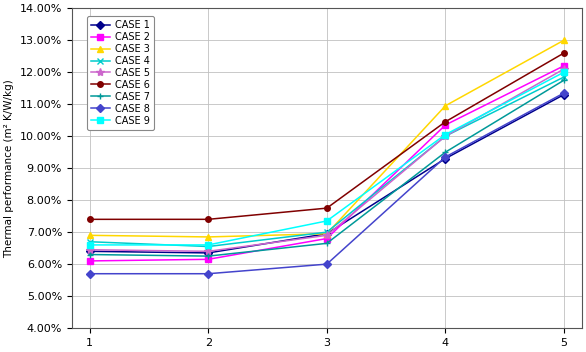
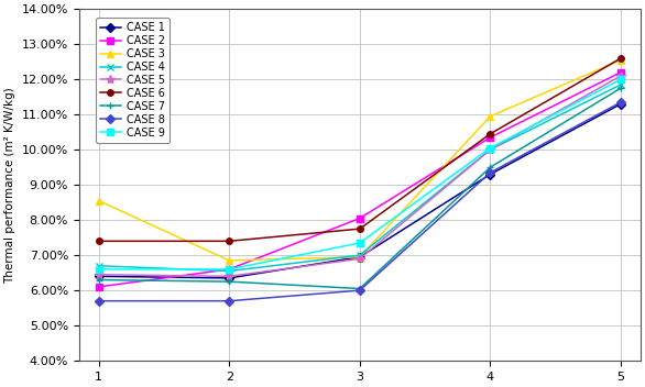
CASE 3/1: 6.90% -> 8.55%
CASE 2/2: 6.15% -> 6.60%
CASE 2/3: 6.80% -> 8.05%
CASE 7/3: 6.65% -> 6.05%
CASE 3/5: 13.00% -> 12.55%
